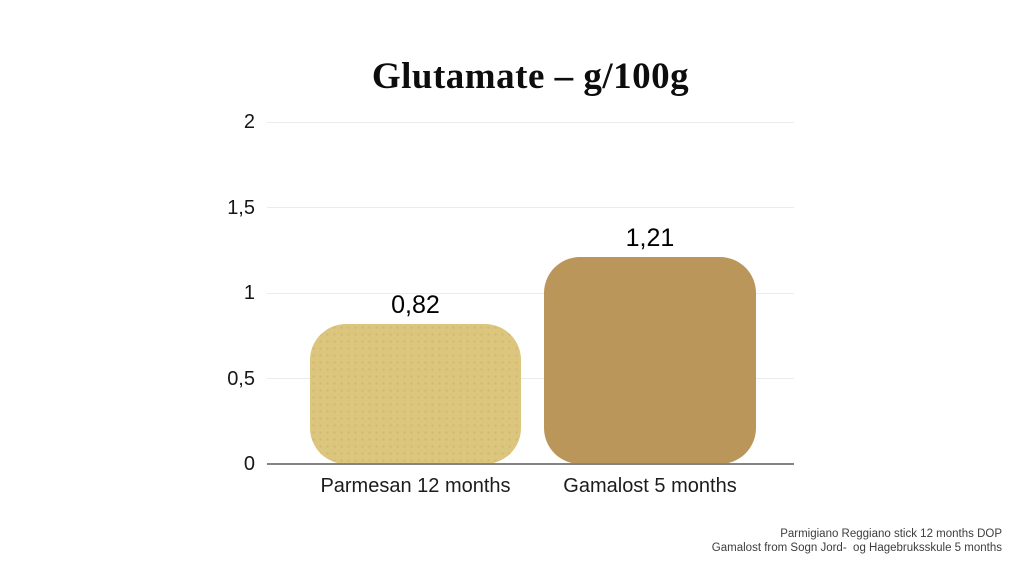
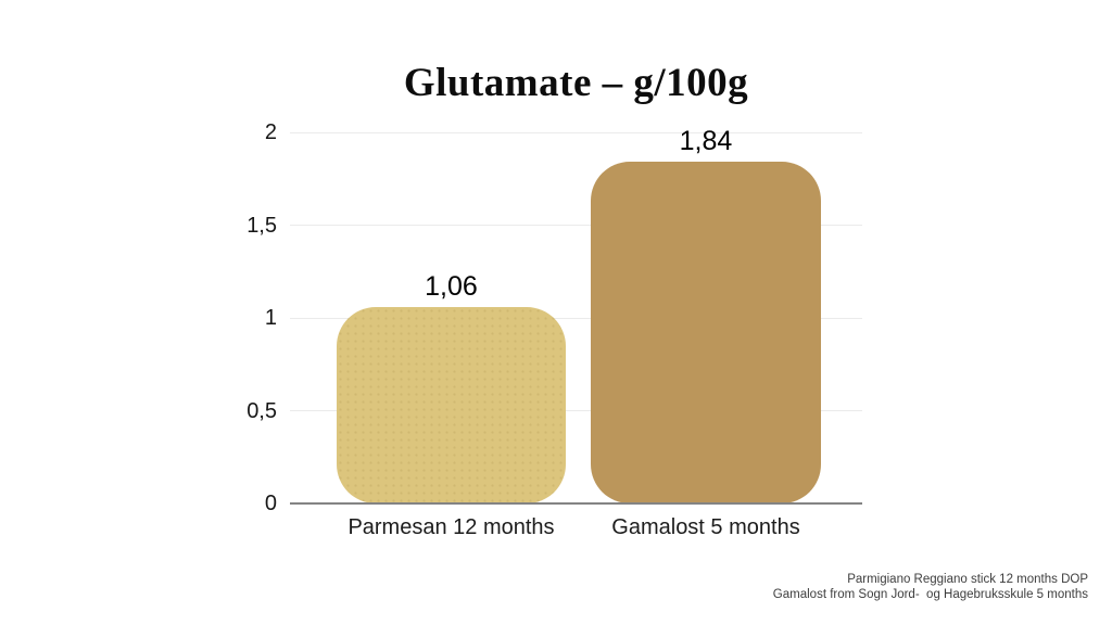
Parmesan 12 months: 0,82 -> 1,06
Gamalost 5 months: 1,21 -> 1,84
